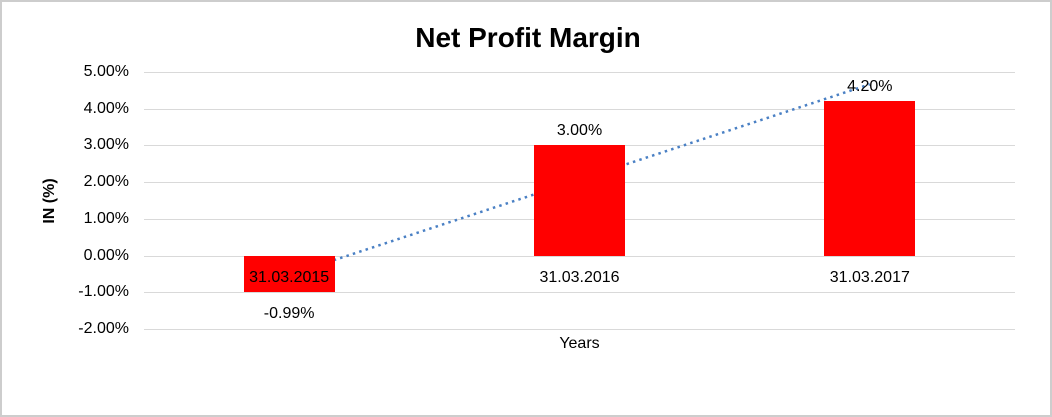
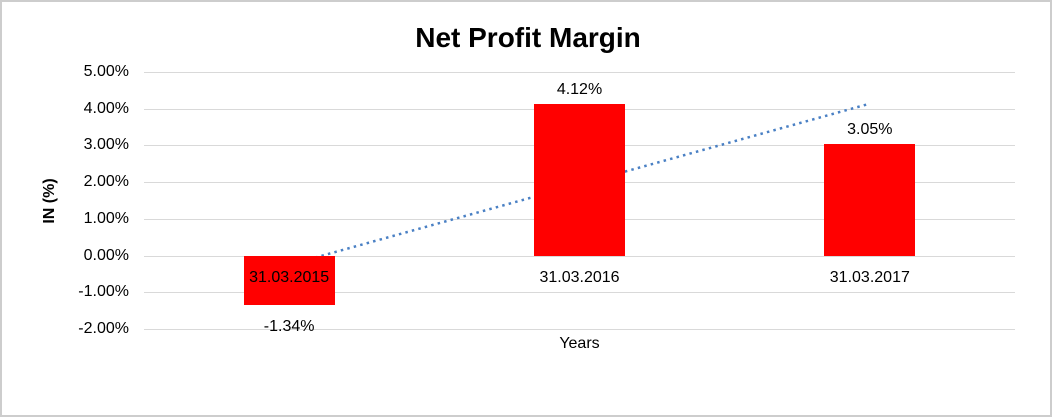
31.03.2015: -0.99% -> -1.34%
31.03.2016: 3.00% -> 4.12%
31.03.2017: 4.20% -> 3.05%
